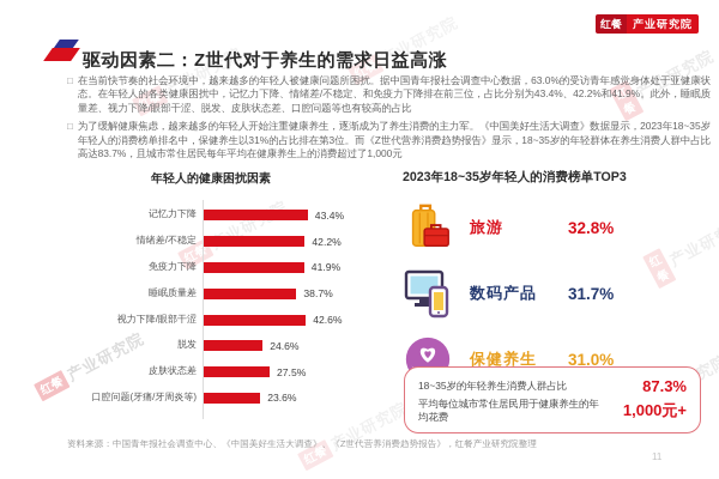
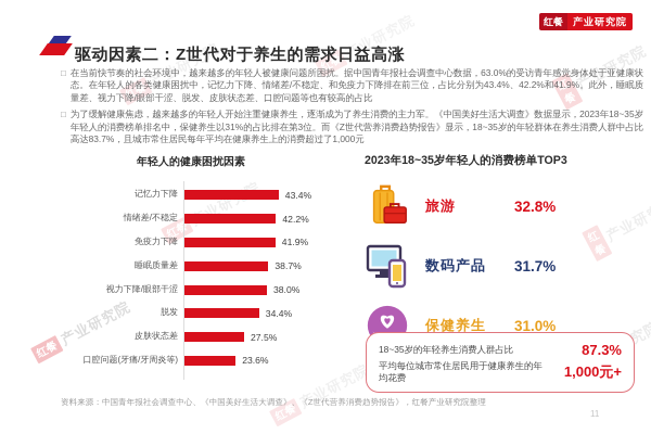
视力下降/眼部干涩: 42.6% -> 38.0%
脱发: 24.6% -> 34.4%
